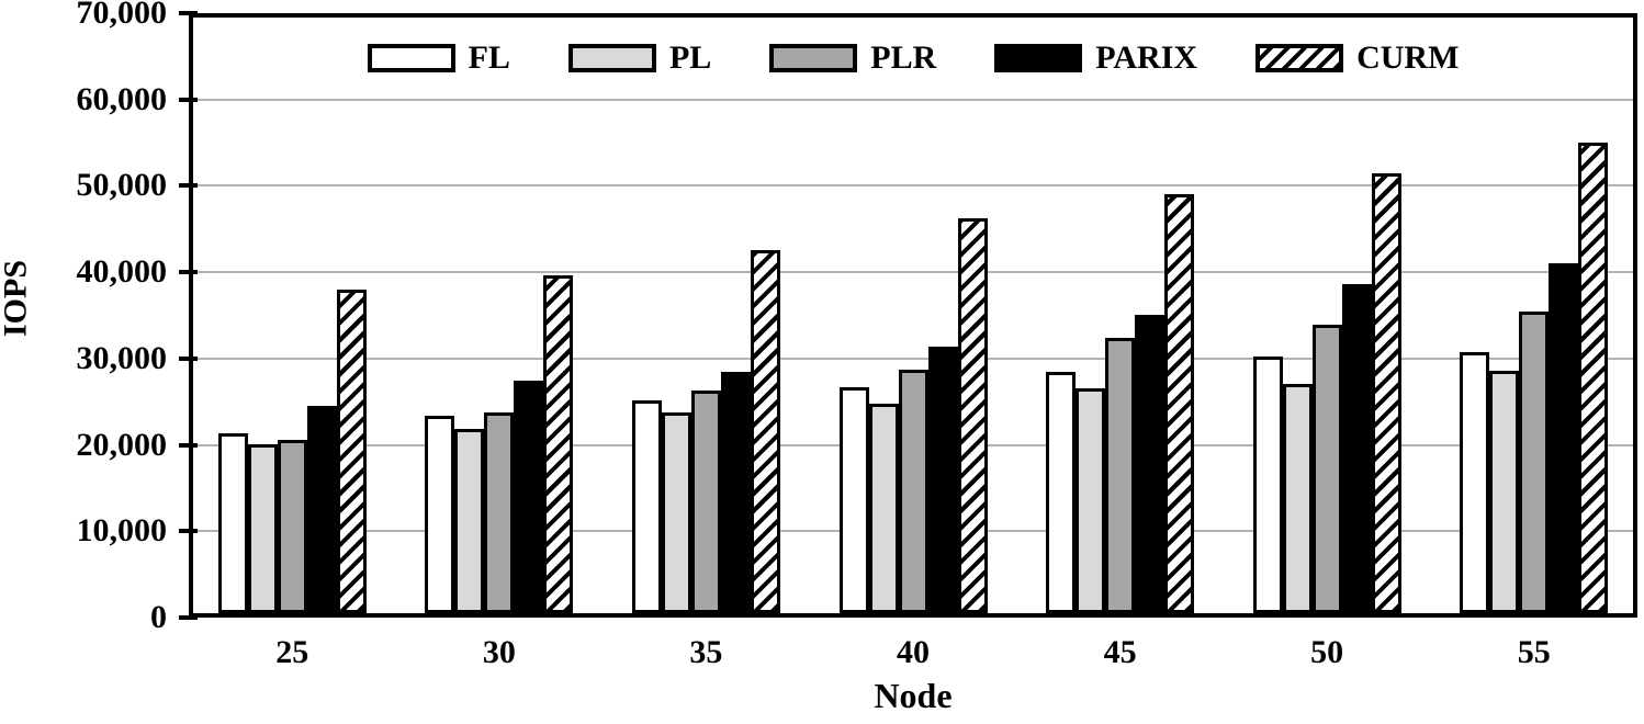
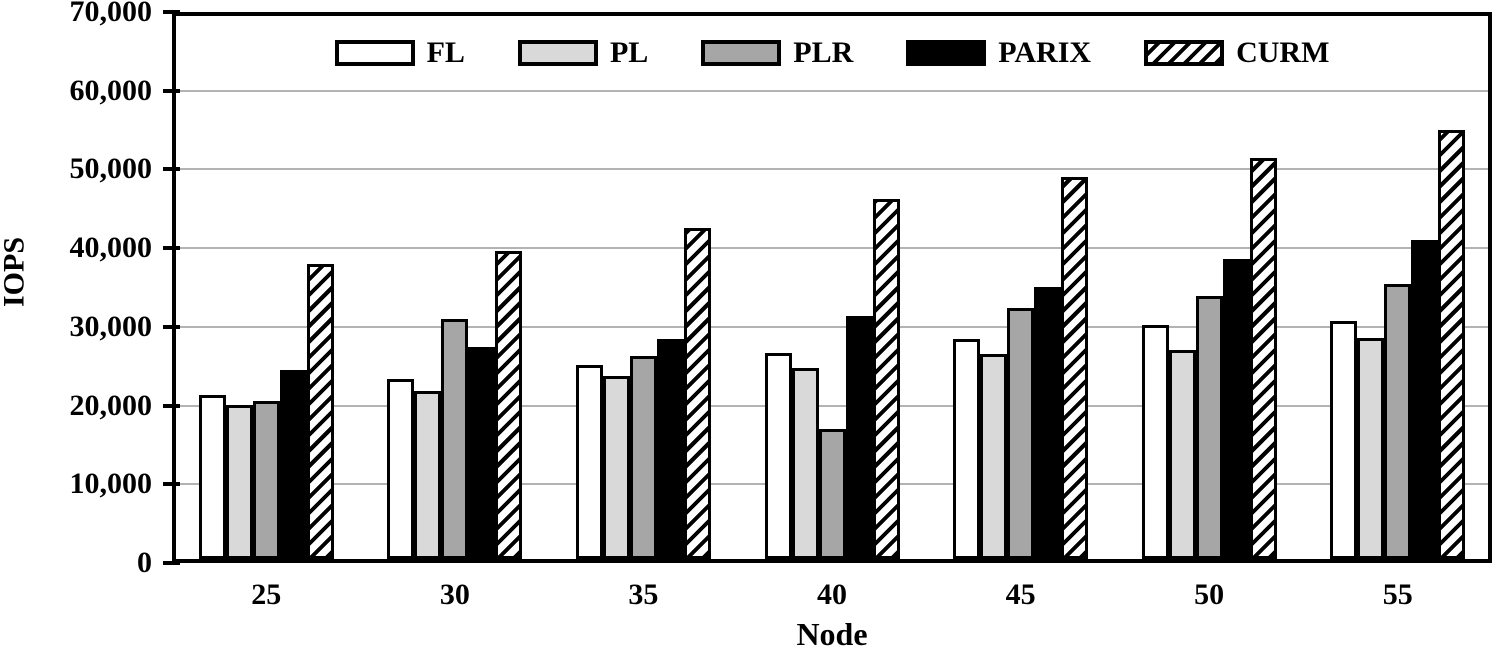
PLR/30: 24000 -> 31000
PLR/40: 29000 -> 17000
